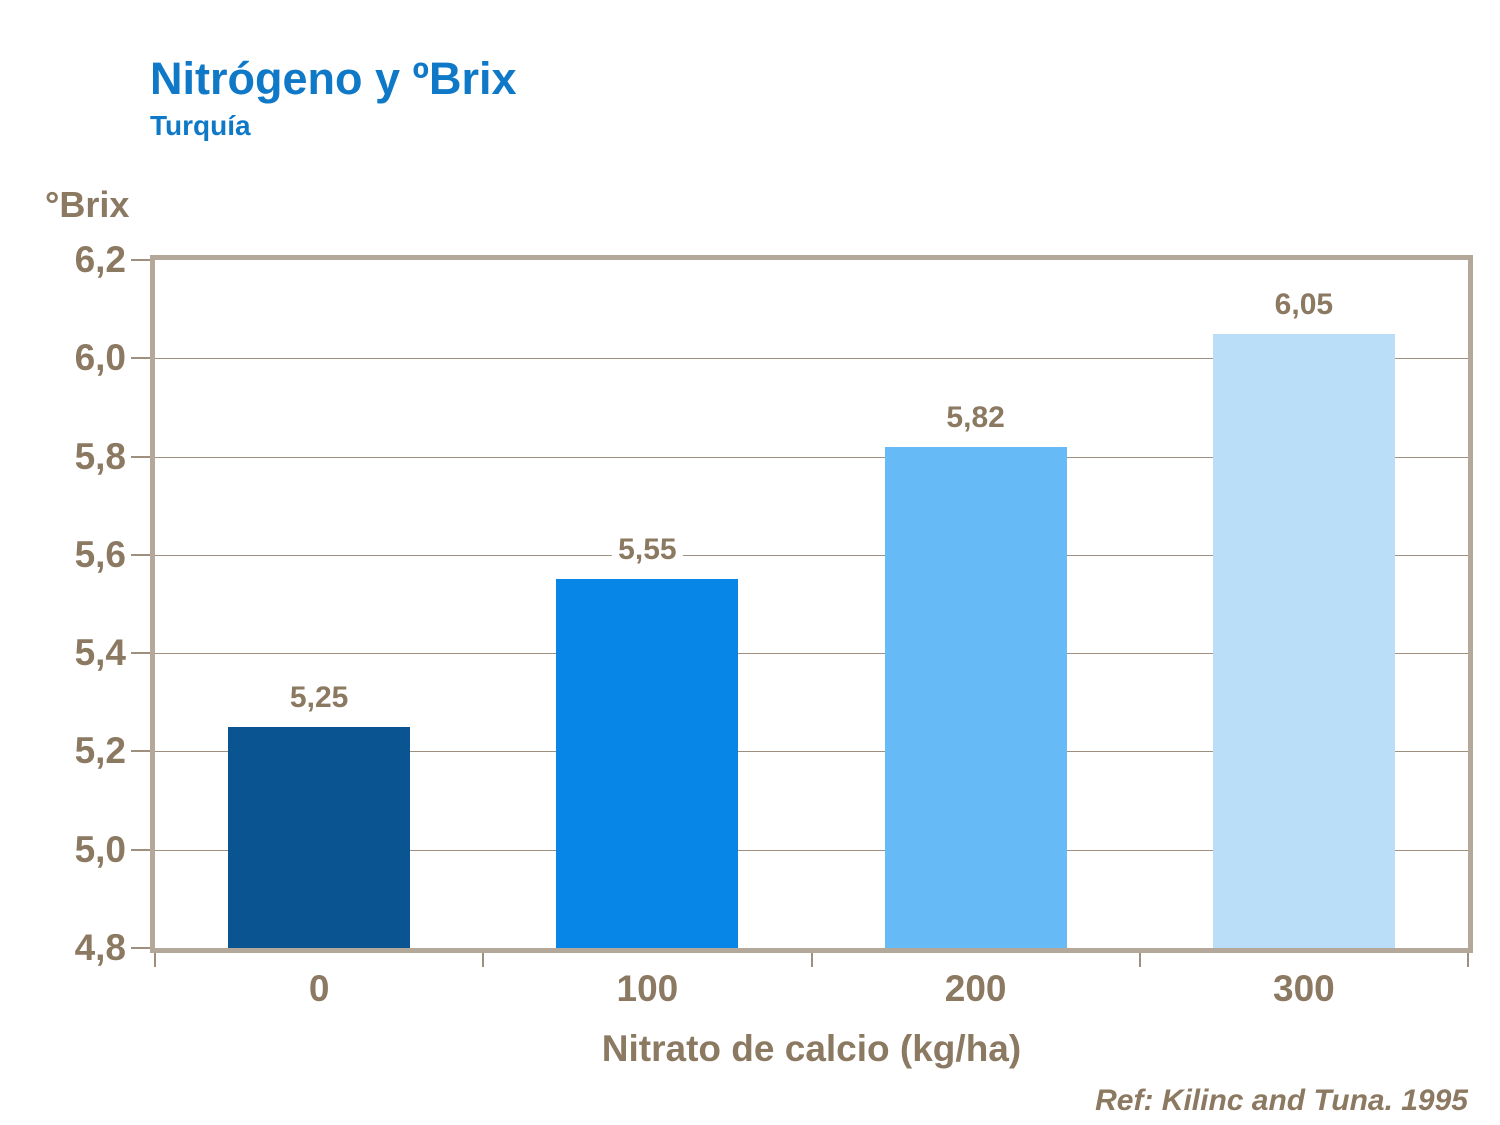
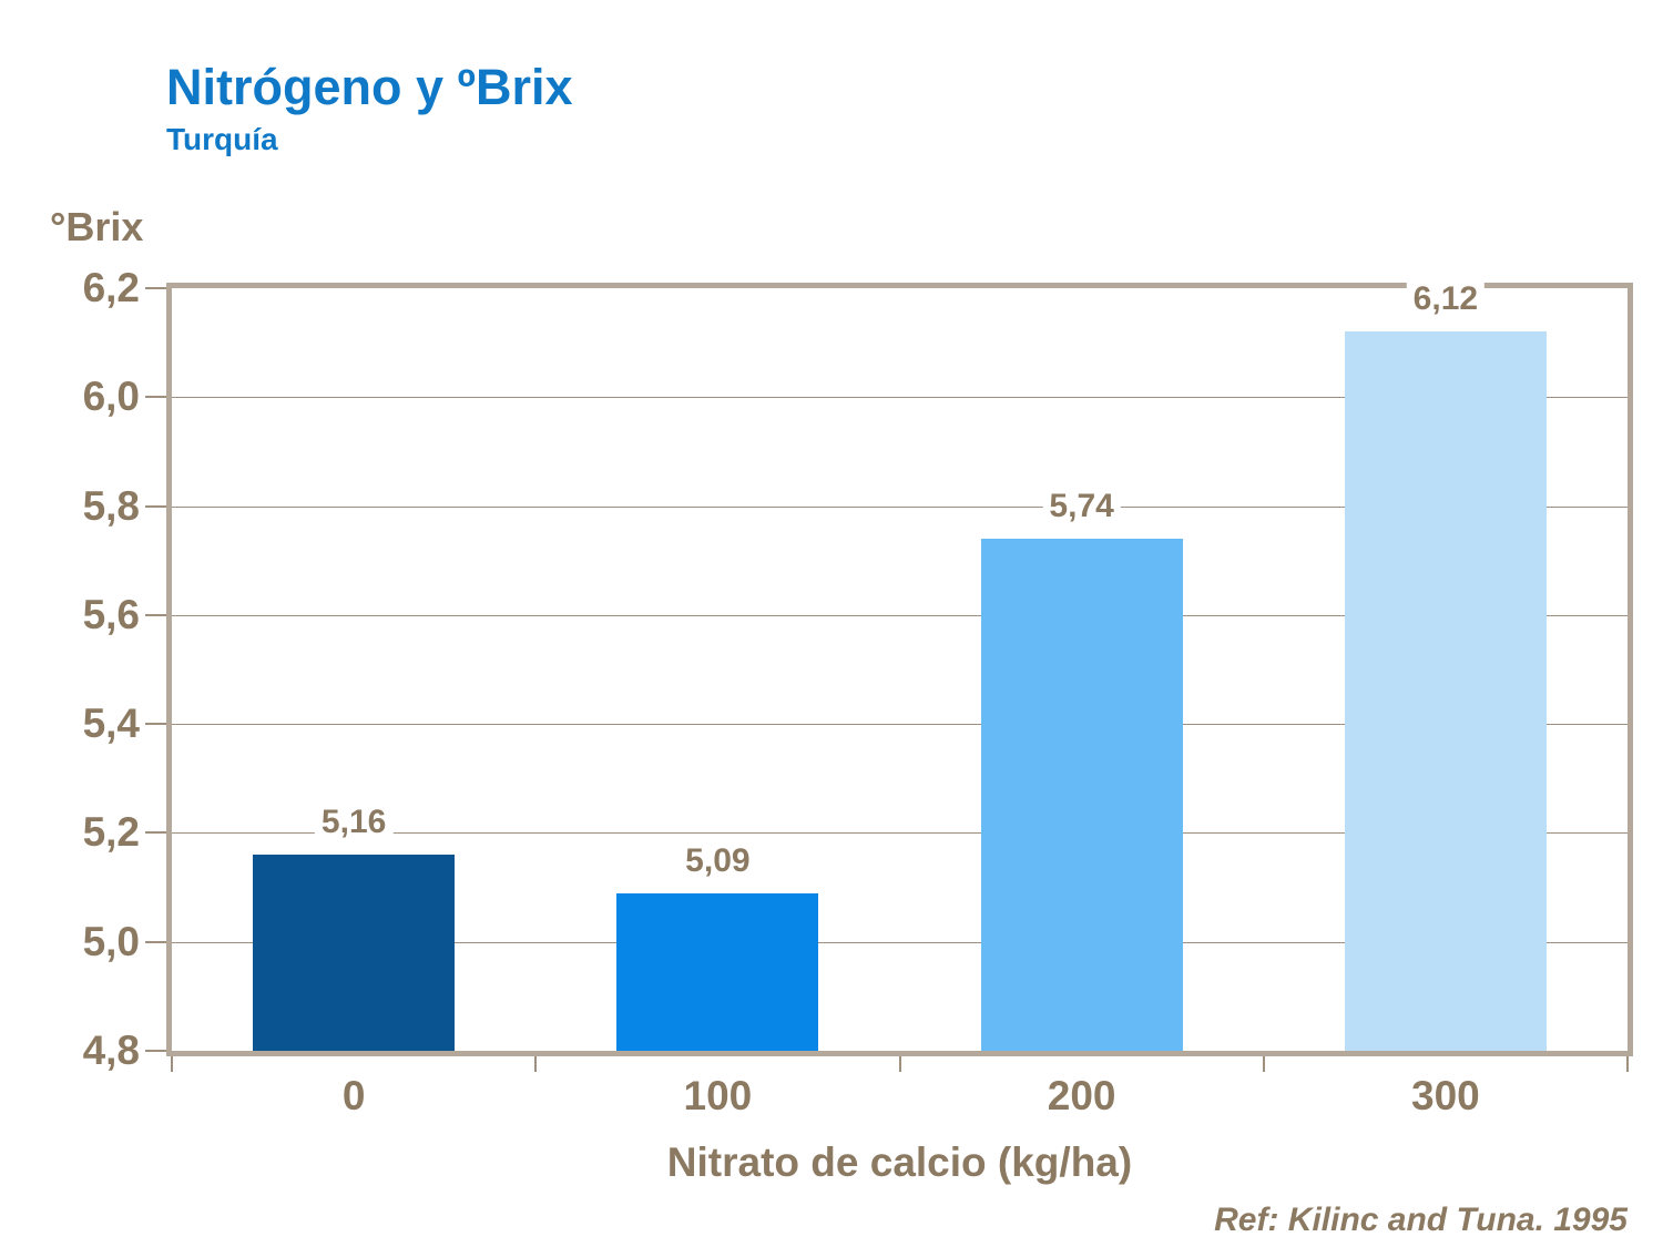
0: 5,25 -> 5,16
100: 5,55 -> 5,09
200: 5,82 -> 5,74
300: 6,05 -> 6,12
